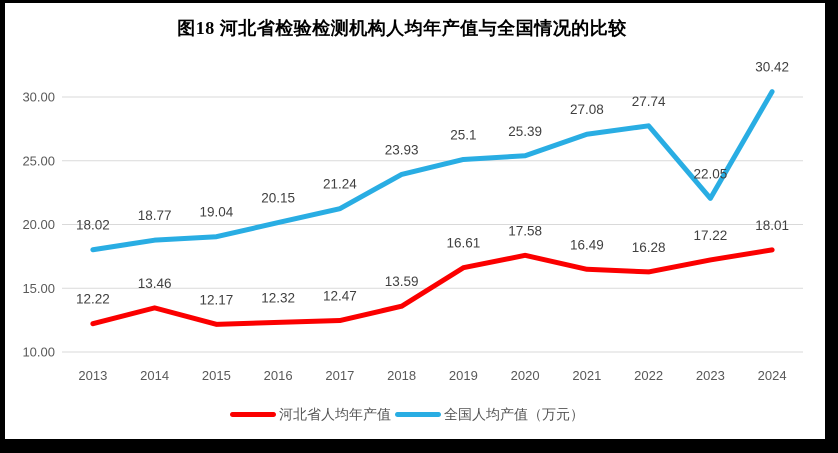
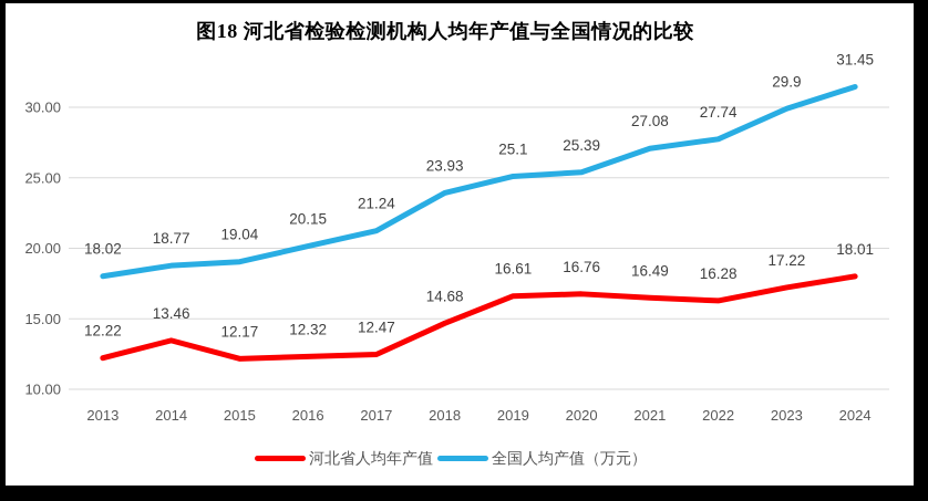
河北省人均年产值/2018: 13.59 -> 14.68
河北省人均年产值/2020: 17.58 -> 16.76
全国人均产值（万元）/2023: 22.05 -> 29.9
全国人均产值（万元）/2024: 30.42 -> 31.45
